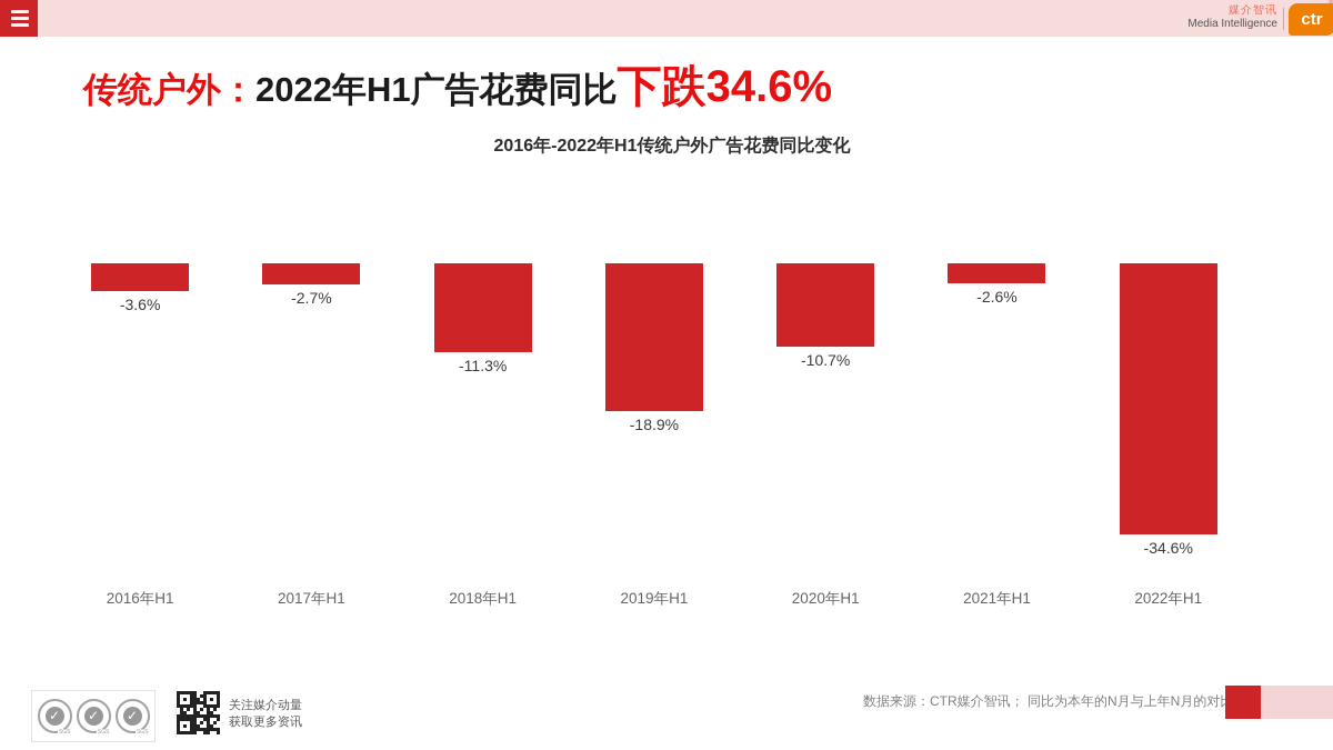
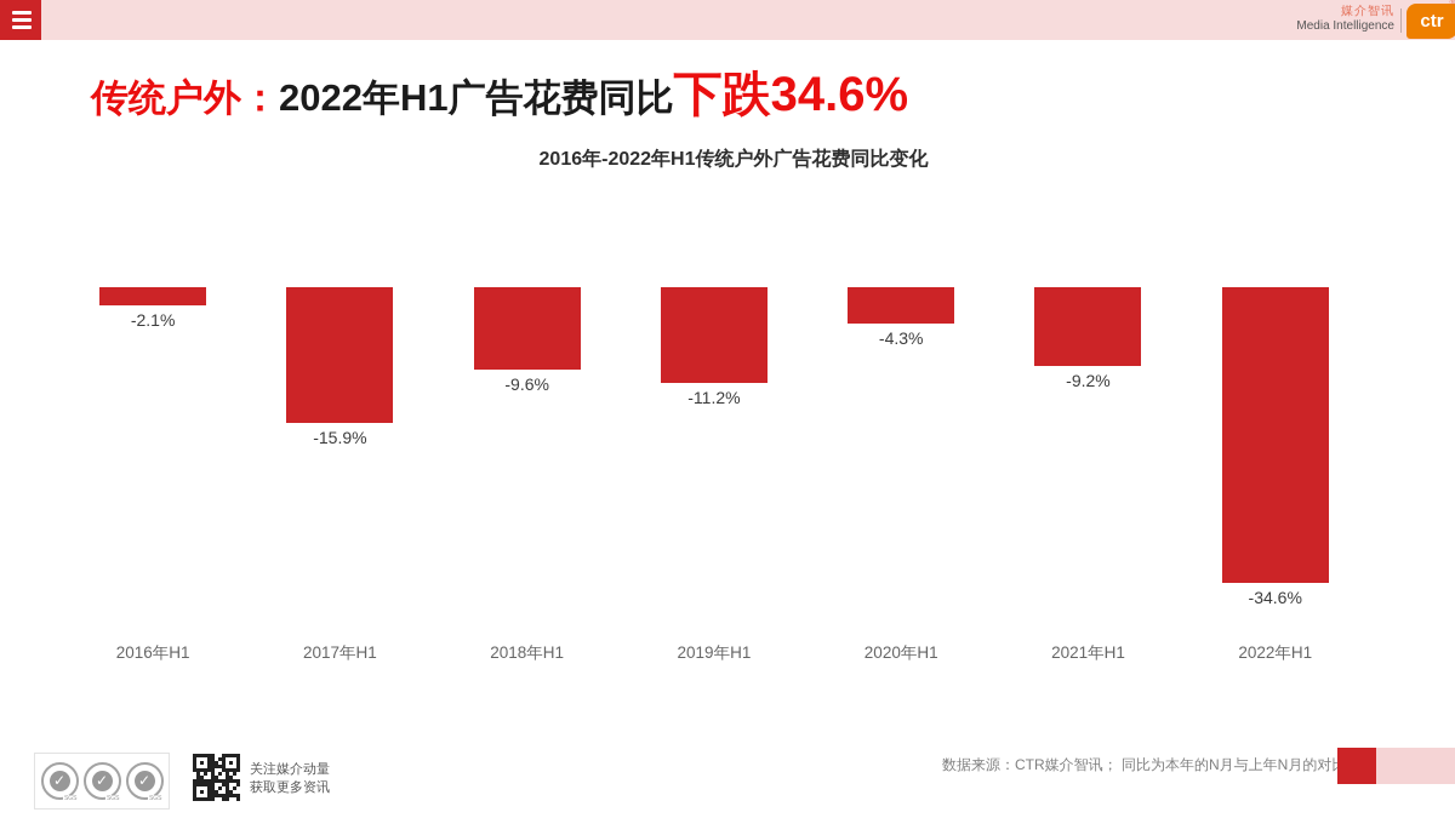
2016年H1: -3.6% -> -2.1%
2017年H1: -2.7% -> -15.9%
2018年H1: -11.3% -> -9.6%
2019年H1: -18.9% -> -11.2%
2020年H1: -10.7% -> -4.3%
2021年H1: -2.6% -> -9.2%
